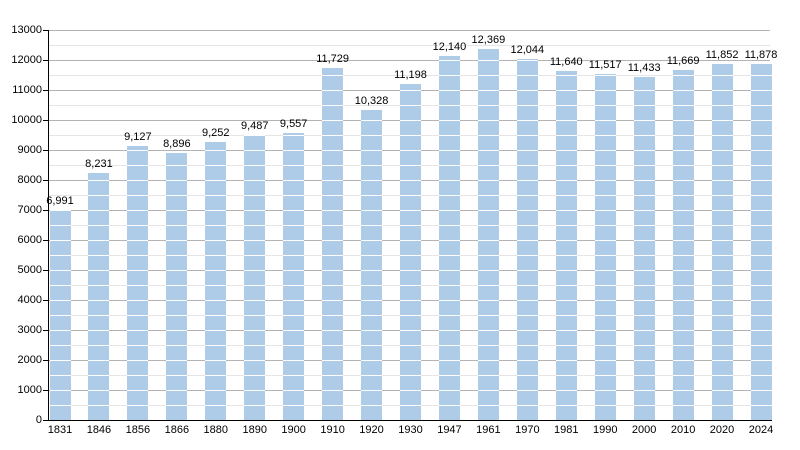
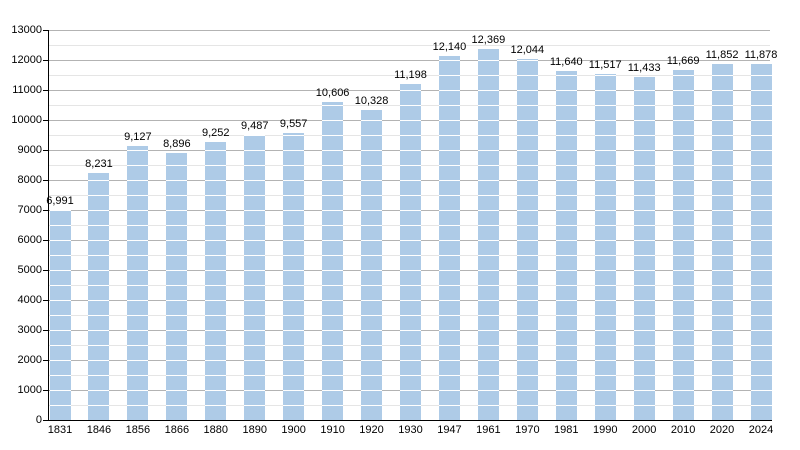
1910: 11,729 -> 10,606
